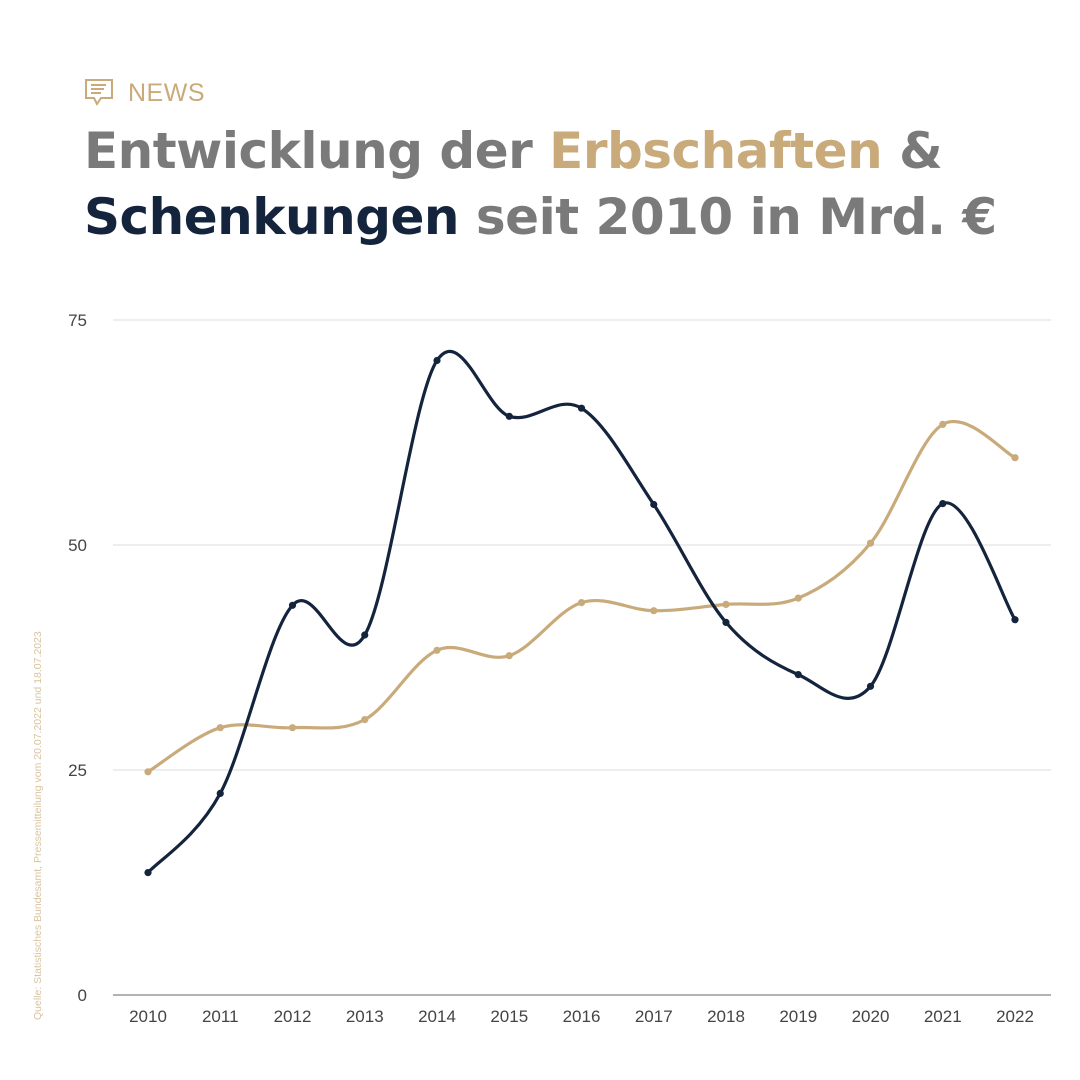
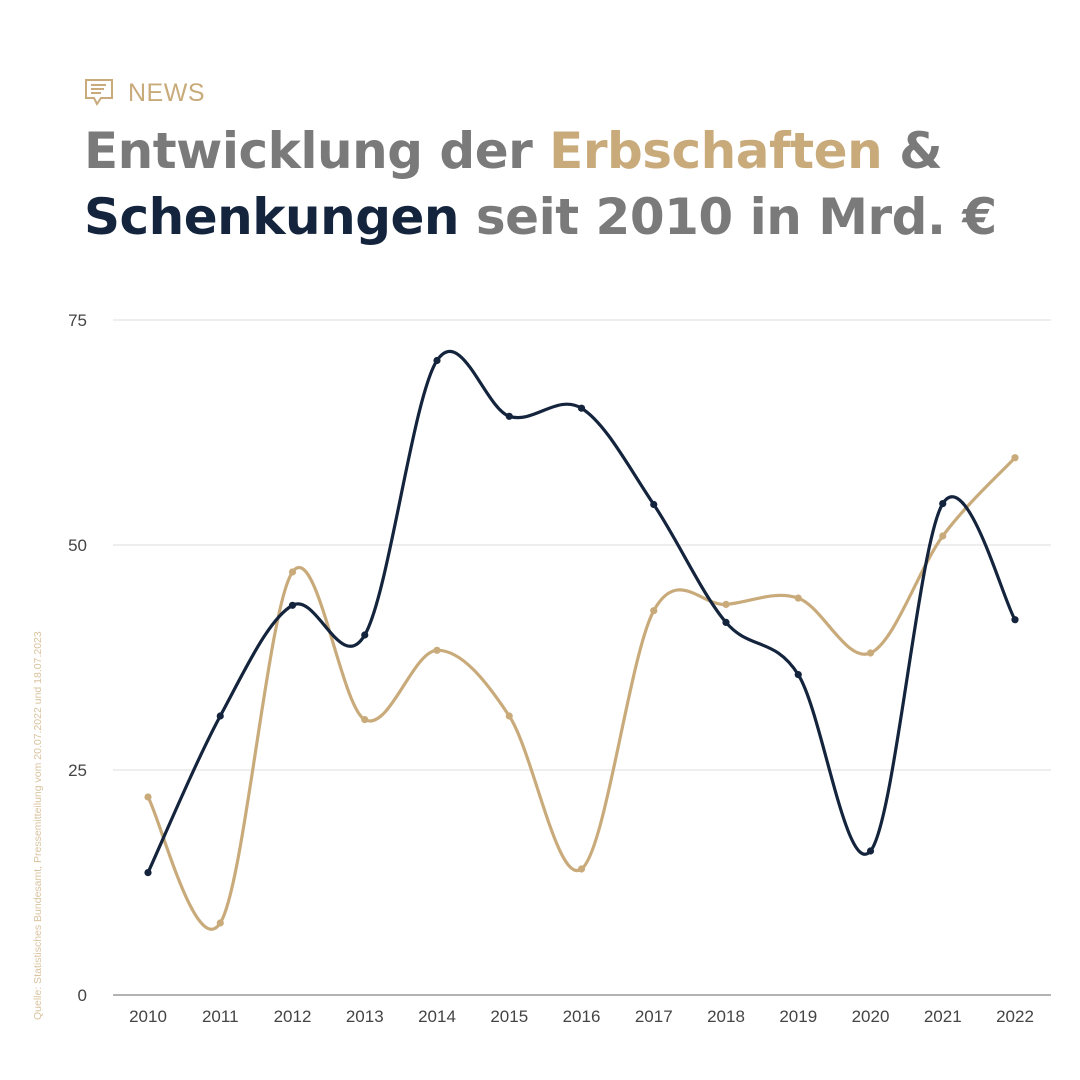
Erbschaften/2010: 25 -> 22
Erbschaften/2011: 30 -> 8
Schenkungen/2011: 22 -> 31
Erbschaften/2012: 30 -> 47
Erbschaften/2015: 38 -> 31
Erbschaften/2016: 44 -> 14
Erbschaften/2020: 50 -> 38
Schenkungen/2020: 34 -> 16
Erbschaften/2021: 63 -> 51
